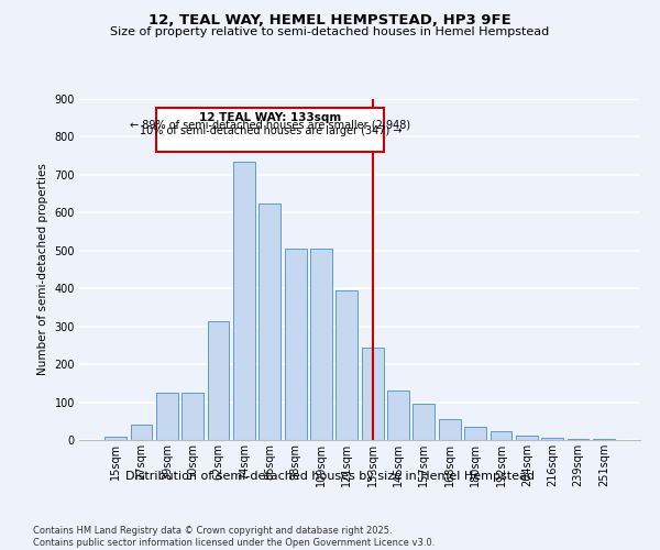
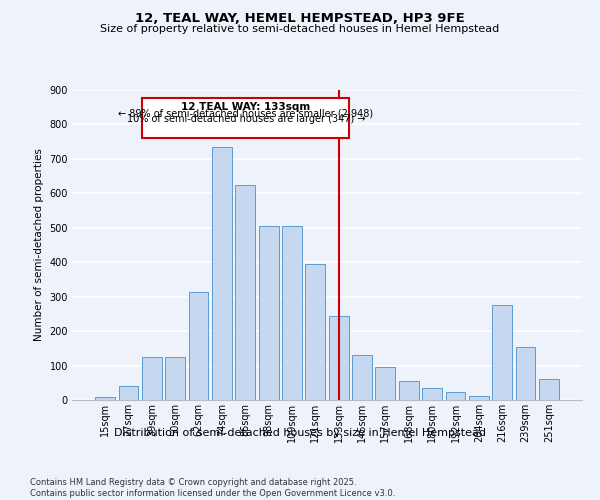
216sqm: 6 -> 275
239sqm: 3 -> 155
251sqm: 2 -> 60
